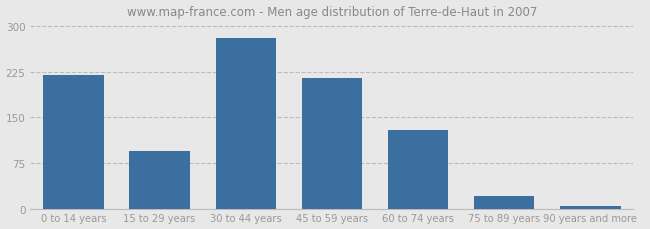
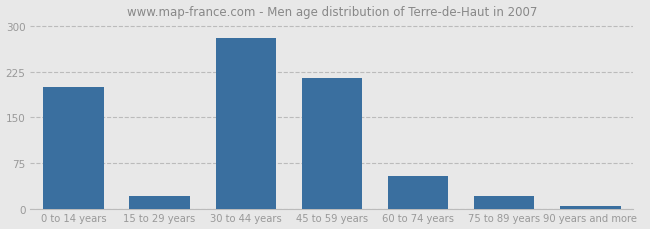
0 to 14 years: 220 -> 200
15 to 29 years: 95 -> 20
60 to 74 years: 130 -> 54
